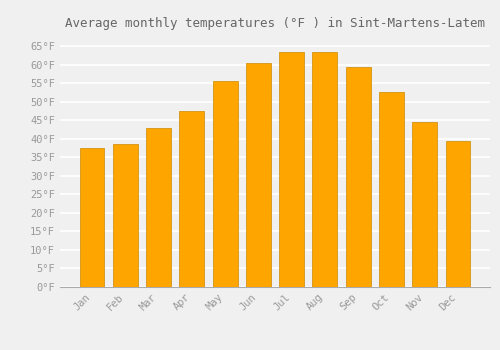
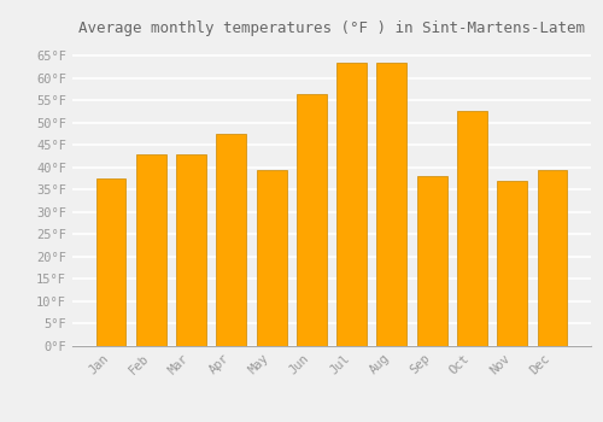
Feb: 38.5°F -> 43.0°F
May: 55.5°F -> 39.5°F
Jun: 60.5°F -> 56.5°F
Sep: 59.5°F -> 38.0°F
Nov: 44.5°F -> 37.0°F
